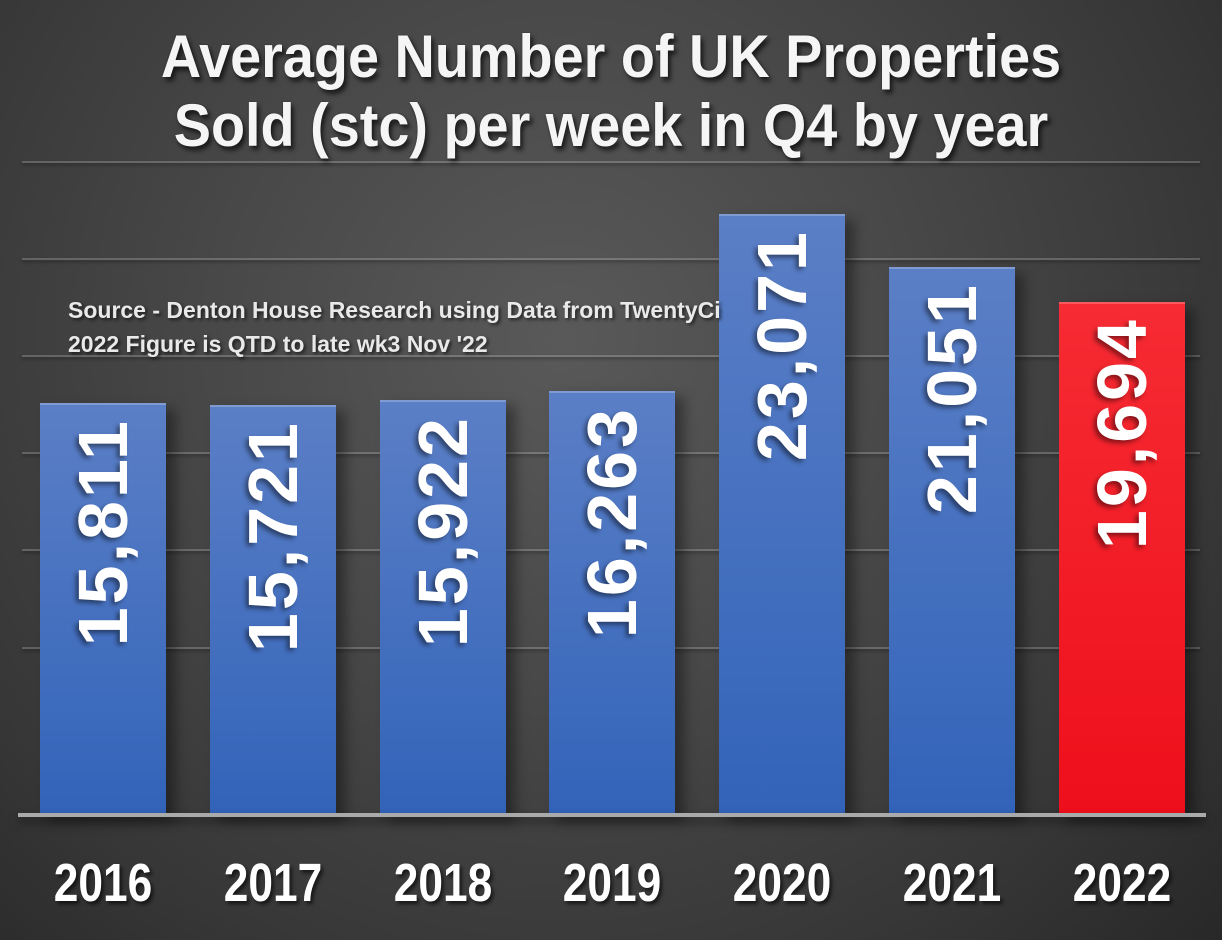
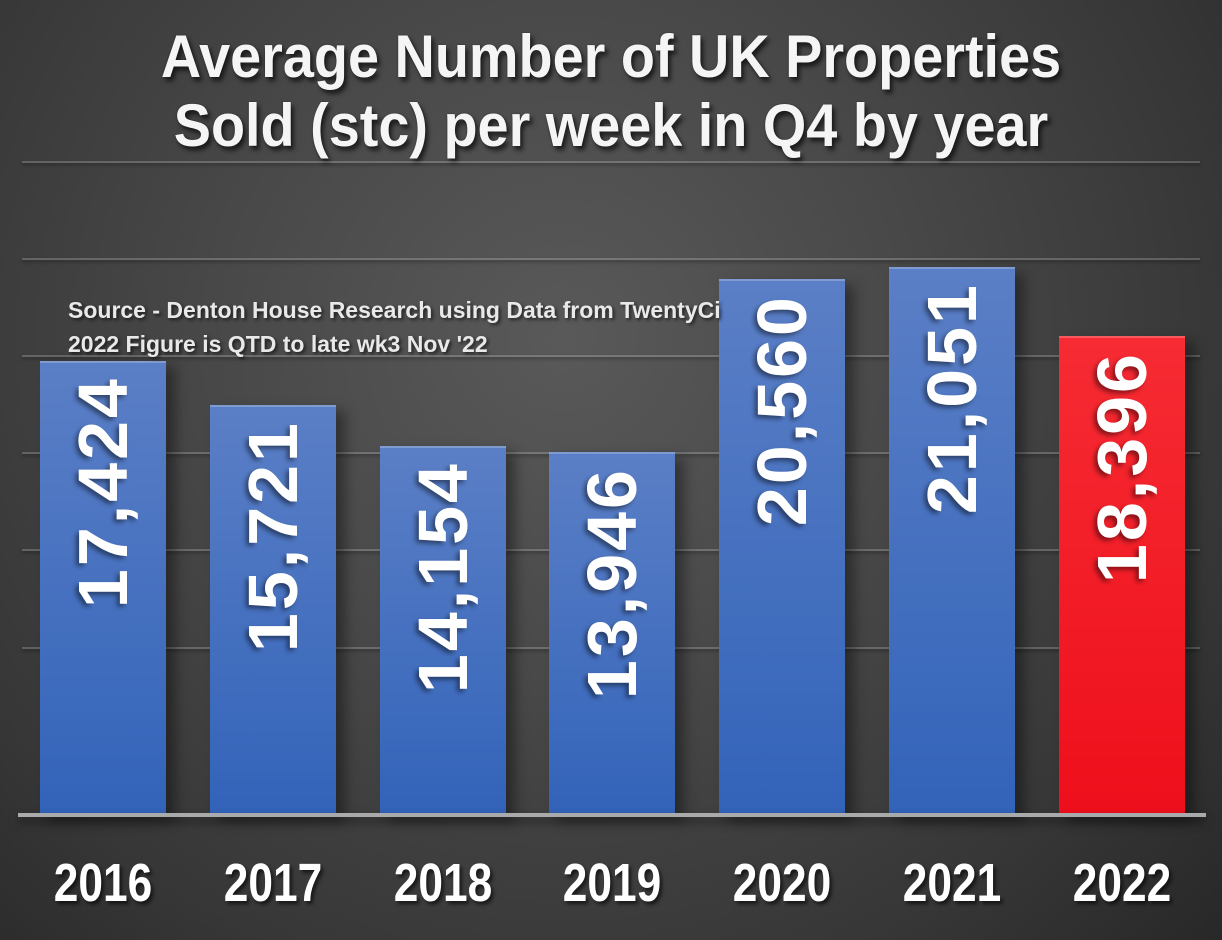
2016: 15,811 -> 17,424
2018: 15,922 -> 14,154
2019: 16,263 -> 13,946
2020: 23,071 -> 20,560
2022: 19,694 -> 18,396
